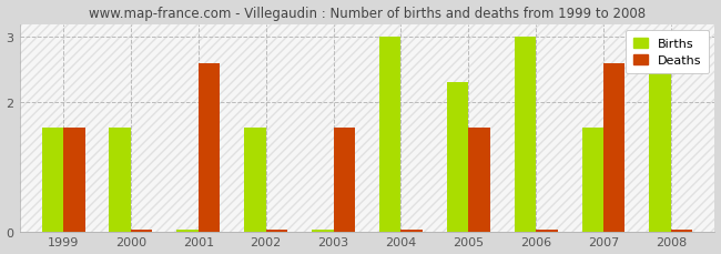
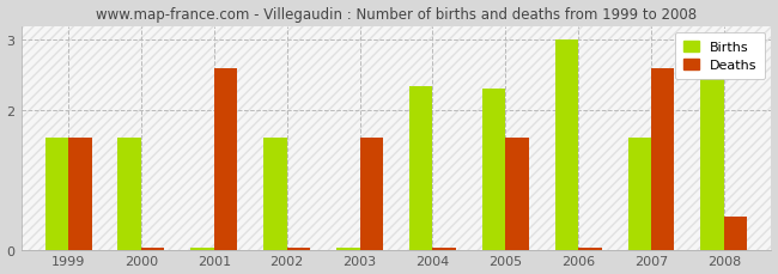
Births/2004: 3.00 -> 2.34
Deaths/2008: 0.02 -> 0.48
